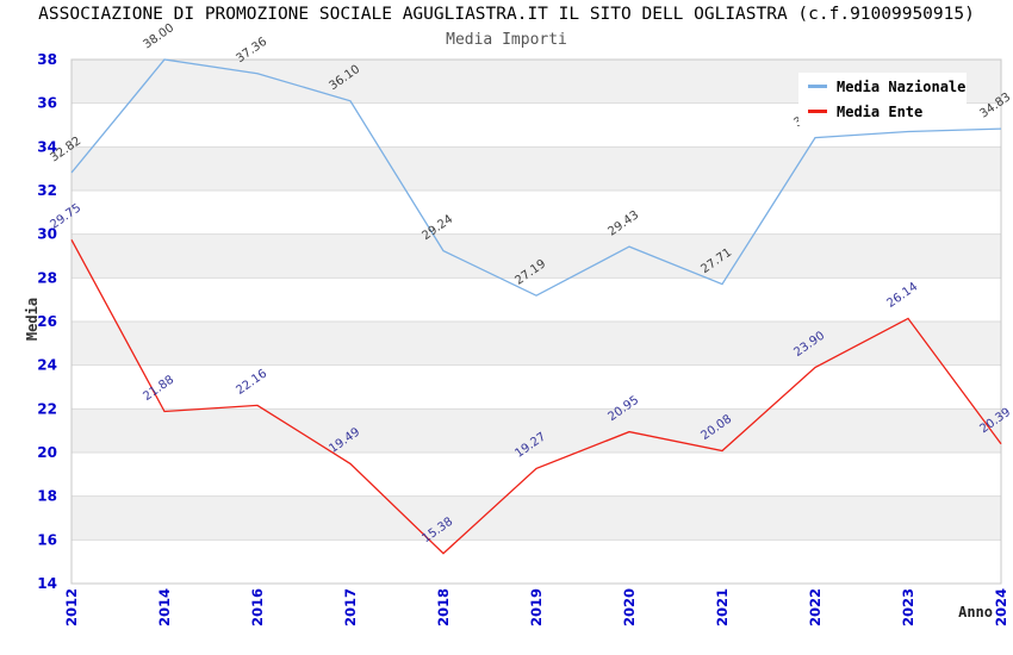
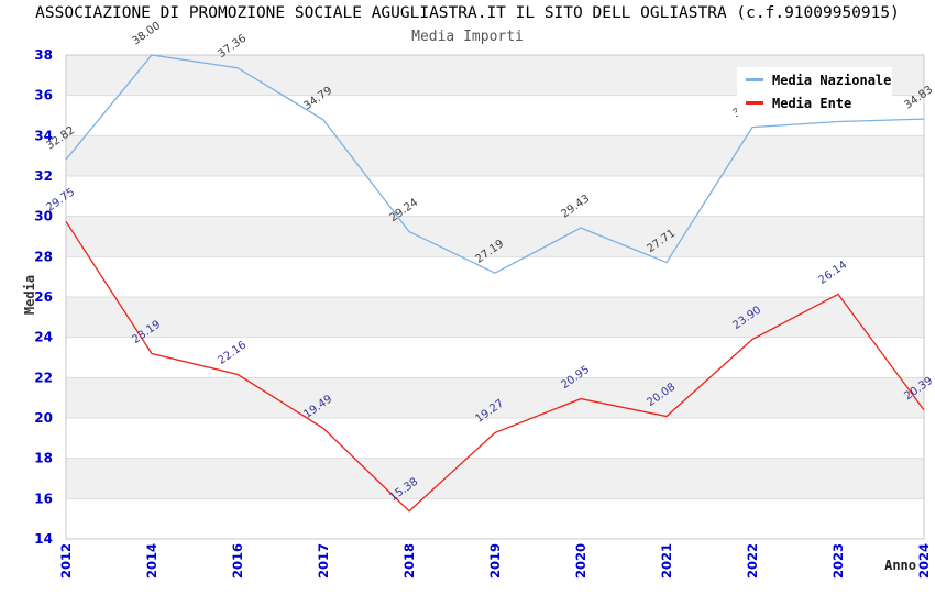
Media Ente/2014: 21.88 -> 23.19
Media Nazionale/2017: 36.10 -> 34.79
